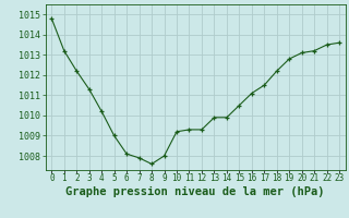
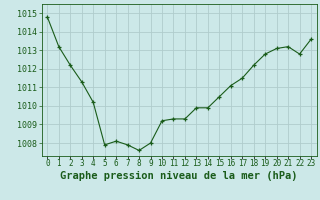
5: 1009.0 -> 1007.9
22: 1013.5 -> 1012.8
